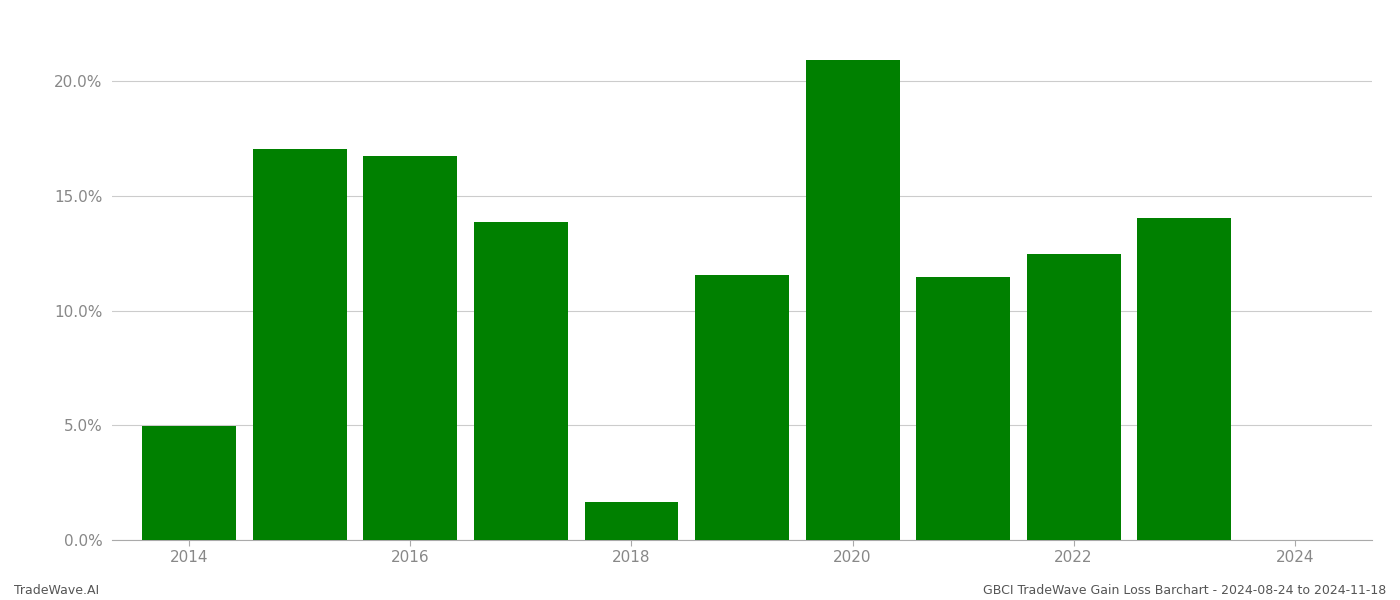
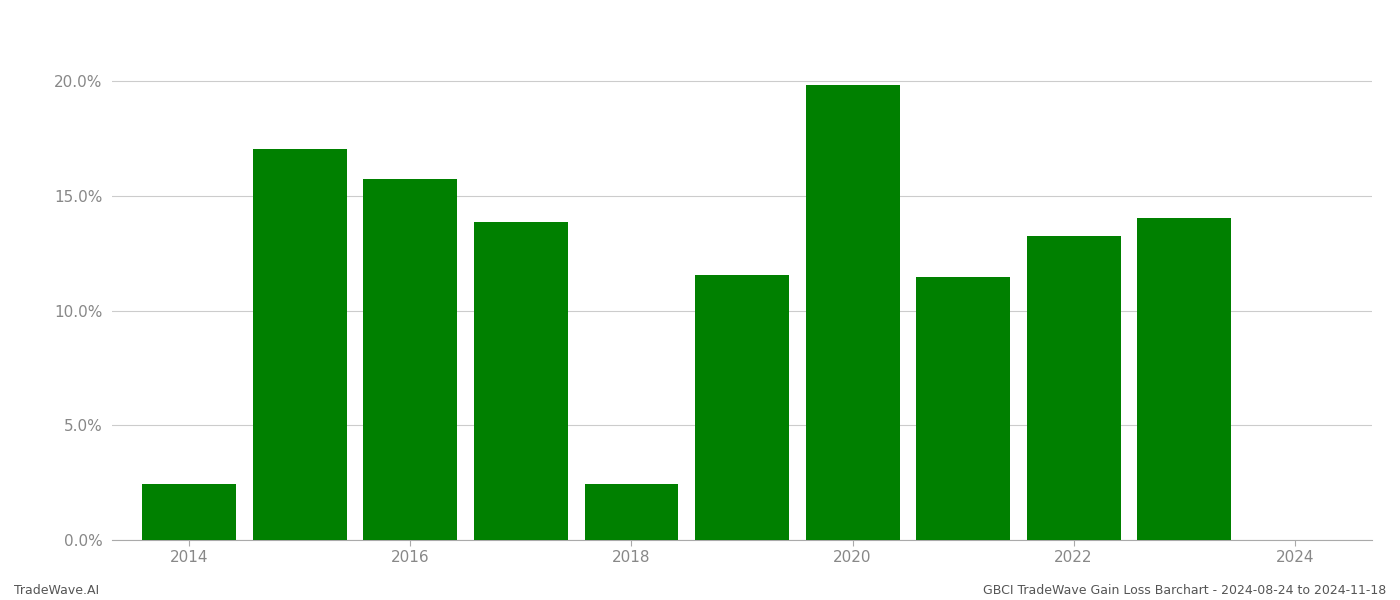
2014: 4.97% -> 2.45%
2016: 16.75% -> 15.75%
2018: 1.65% -> 2.45%
2020: 20.95% -> 19.85%
2022: 12.45% -> 13.25%
